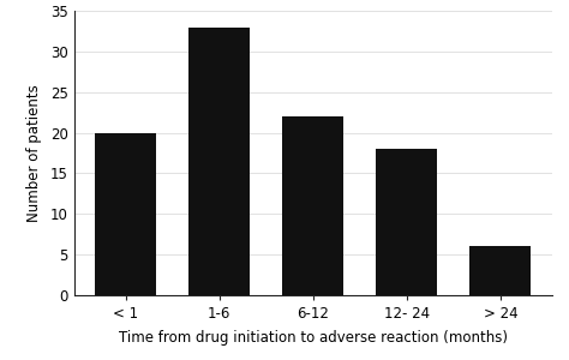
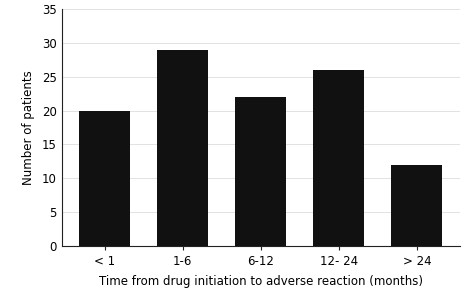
1-6: 33 -> 29
12- 24: 18 -> 26
> 24: 6 -> 12
